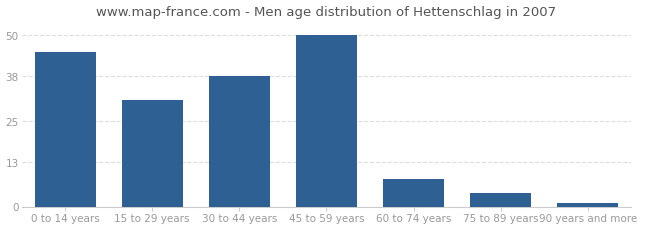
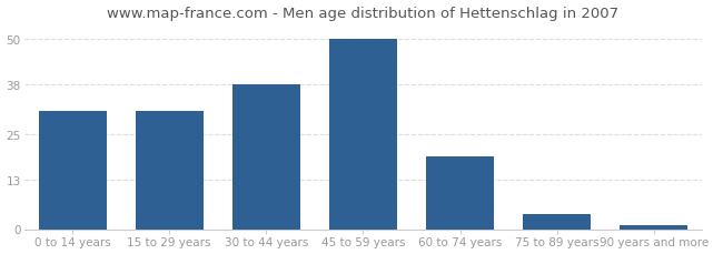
0 to 14 years: 45 -> 31
60 to 74 years: 8 -> 19
